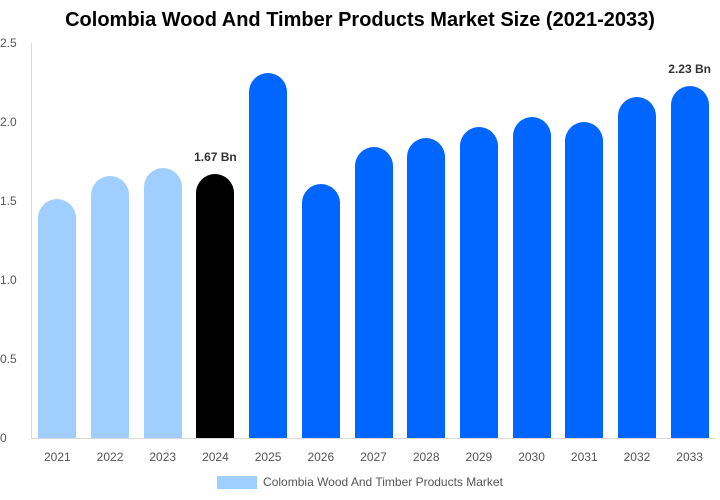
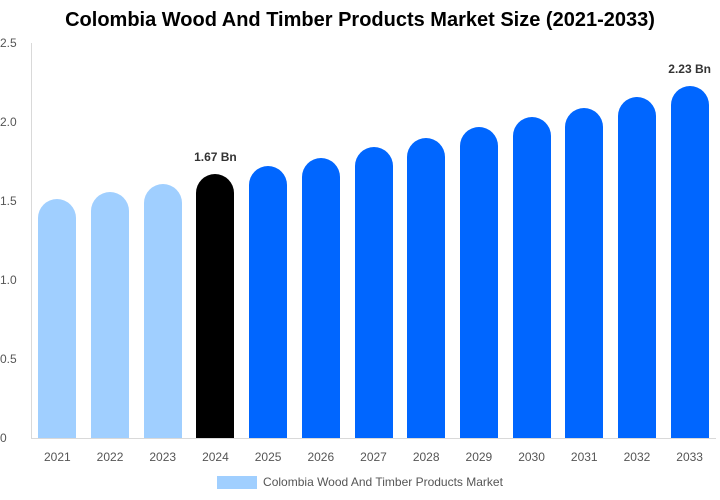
2022: 1.66 -> 1.56
2023: 1.71 -> 1.61
2025: 2.31 -> 1.72
2026: 1.61 -> 1.77
2031: 2.00 -> 2.09
